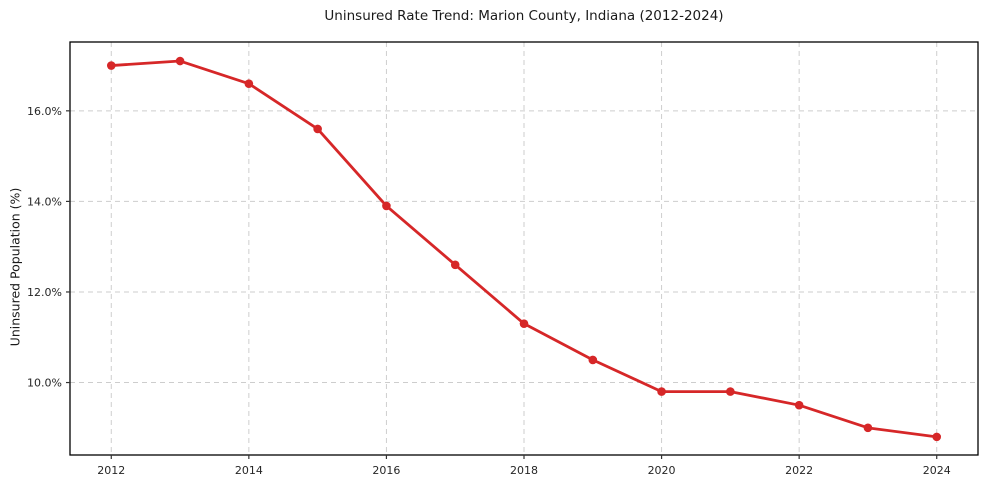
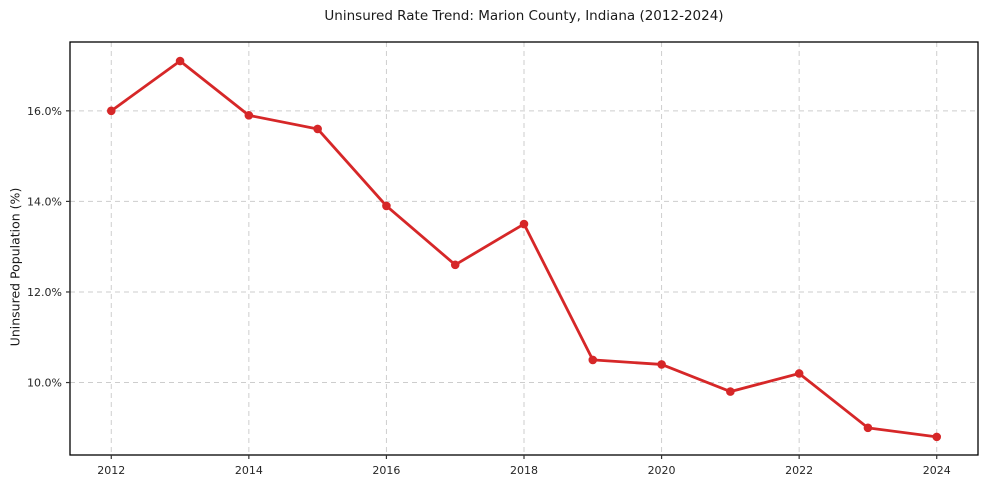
2012: 17.0% -> 16.0%
2014: 16.6% -> 15.9%
2018: 11.3% -> 13.5%
2020: 9.8% -> 10.4%
2022: 9.5% -> 10.2%
